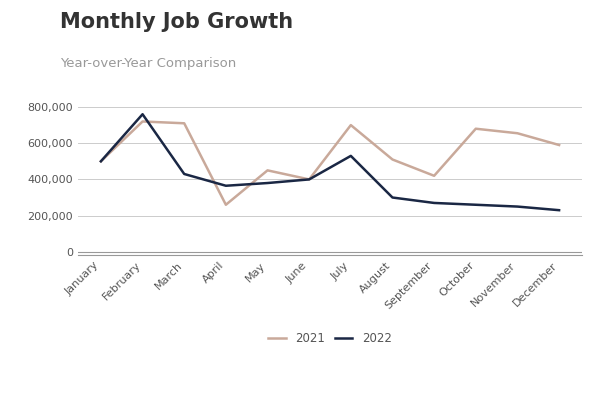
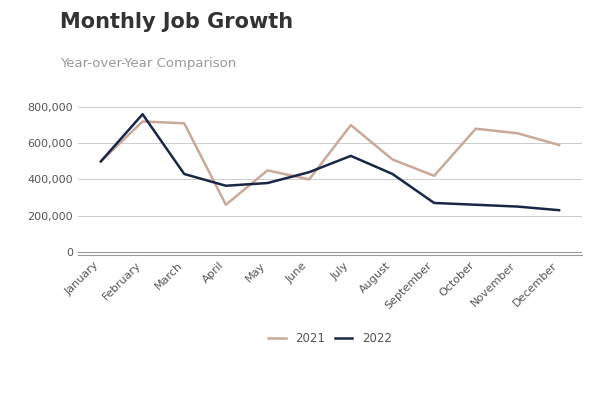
2022/June: 400,000 -> 440,000
2022/August: 300,000 -> 430,000
